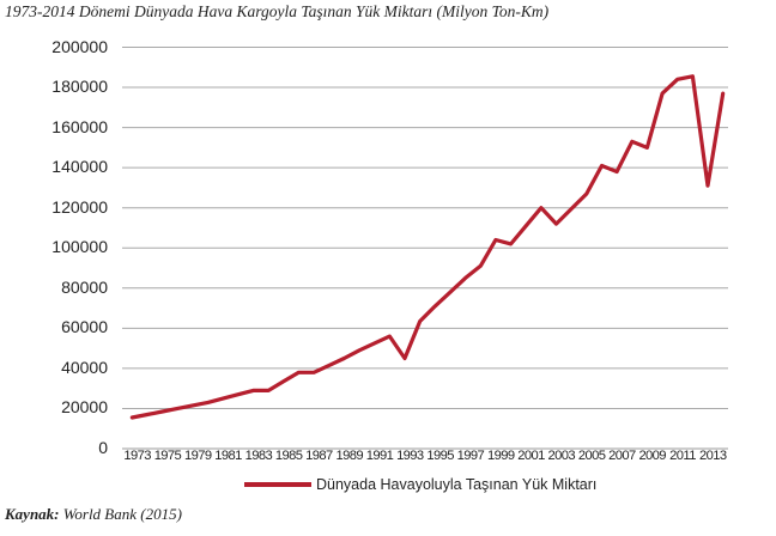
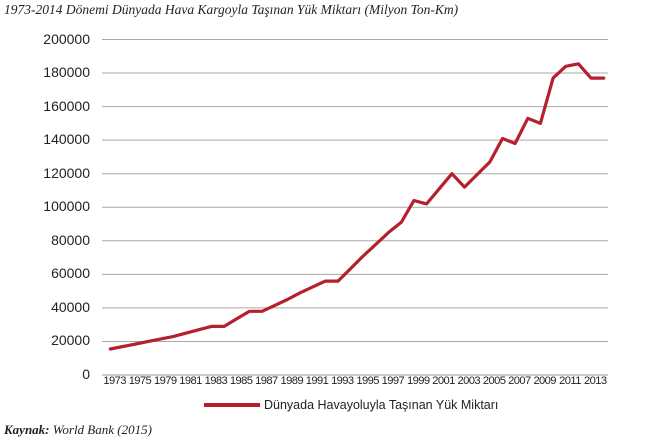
1993: 45000 -> 56000
2013: 131000 -> 177000
